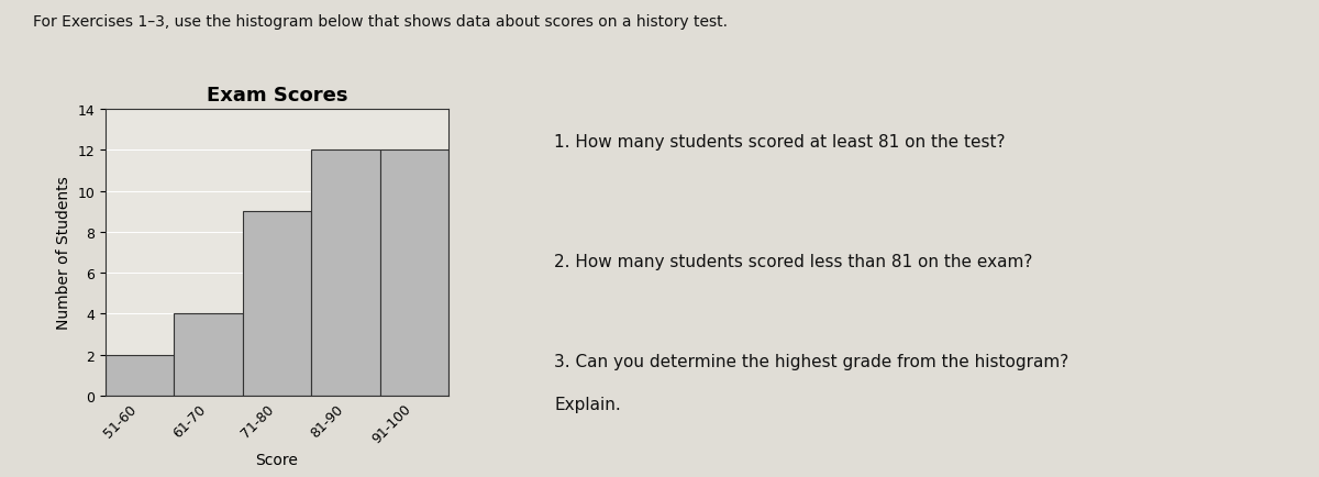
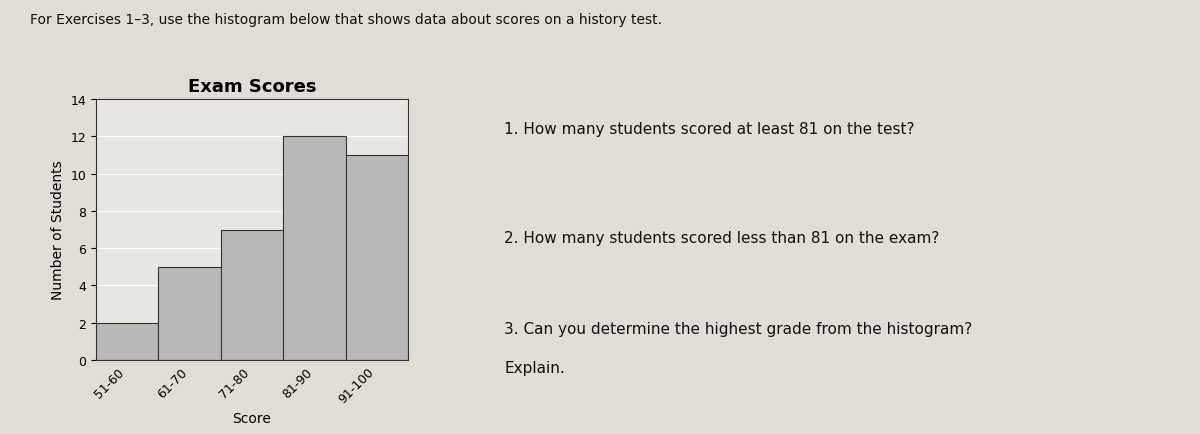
61-70: 4 -> 5
71-80: 9 -> 7
91-100: 12 -> 11
